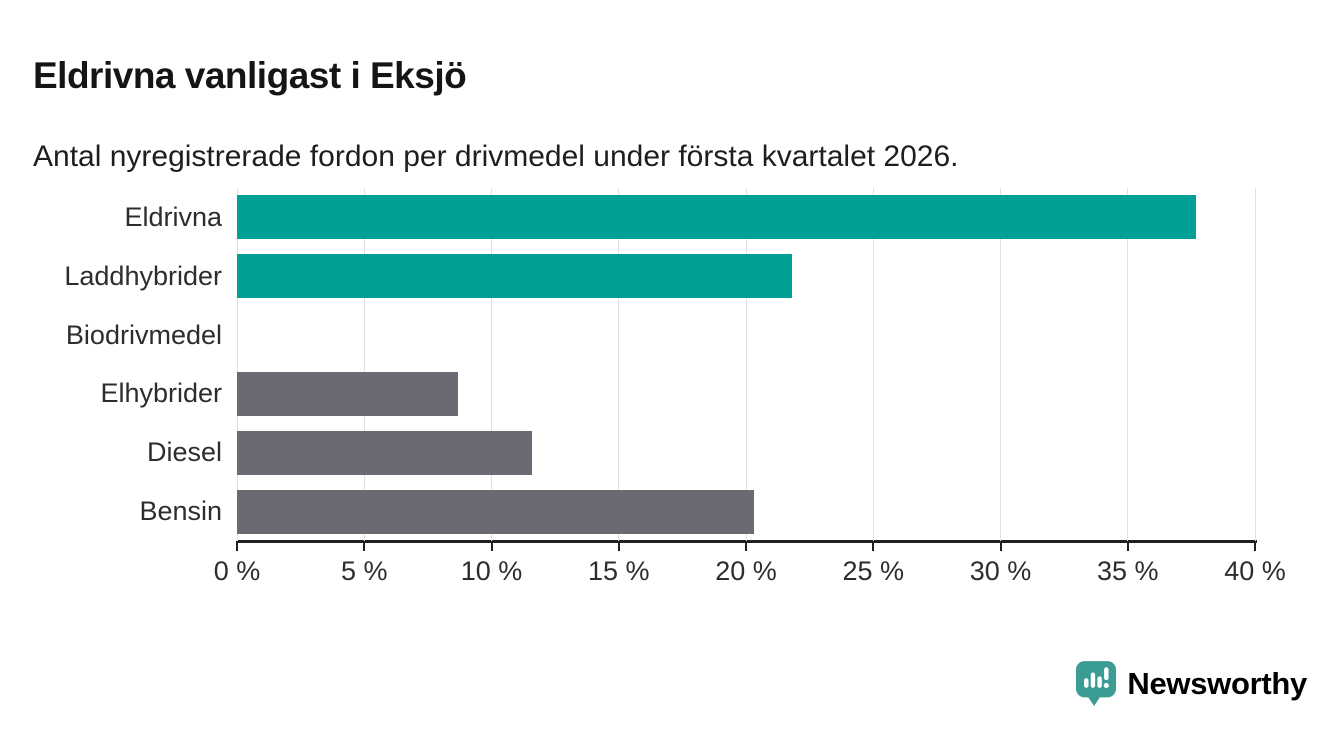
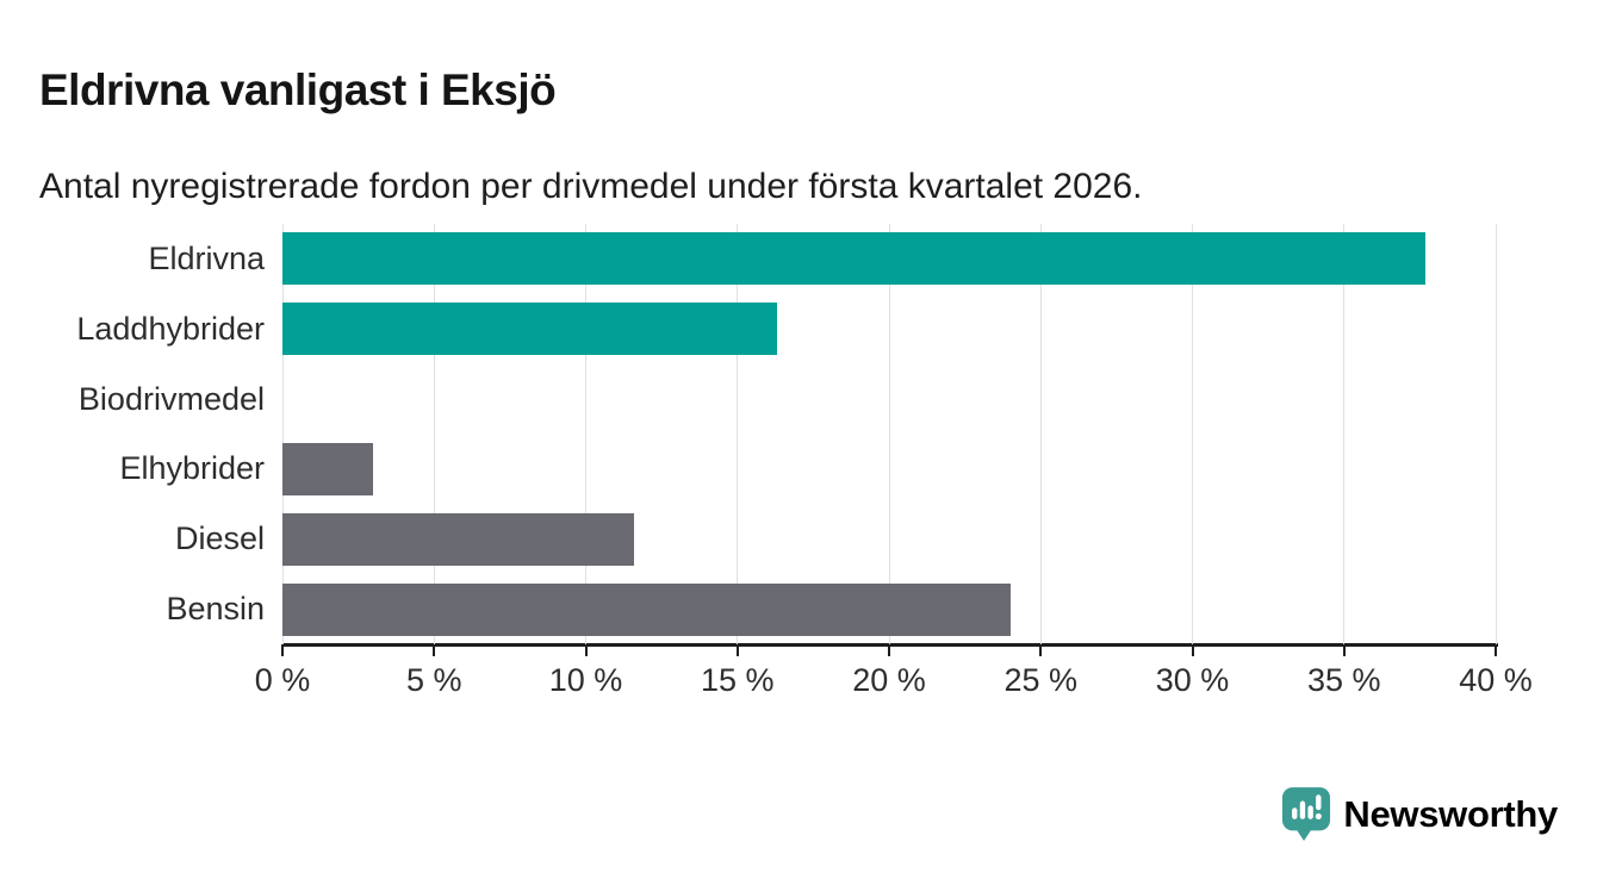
Laddhybrider: 21.8% -> 16.3%
Elhybrider: 8.7% -> 3.0%
Bensin: 20.3% -> 24.0%
